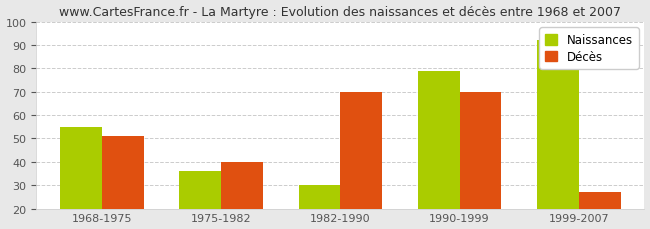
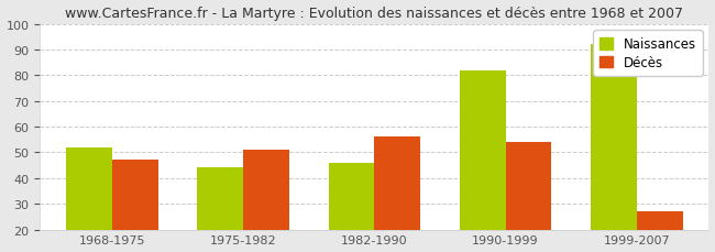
Naissances/1968-1975: 55 -> 52
Décès/1968-1975: 51 -> 47
Naissances/1975-1982: 36 -> 44
Décès/1975-1982: 40 -> 51
Naissances/1982-1990: 30 -> 46
Décès/1982-1990: 70 -> 56
Naissances/1990-1999: 79 -> 82
Décès/1990-1999: 70 -> 54
